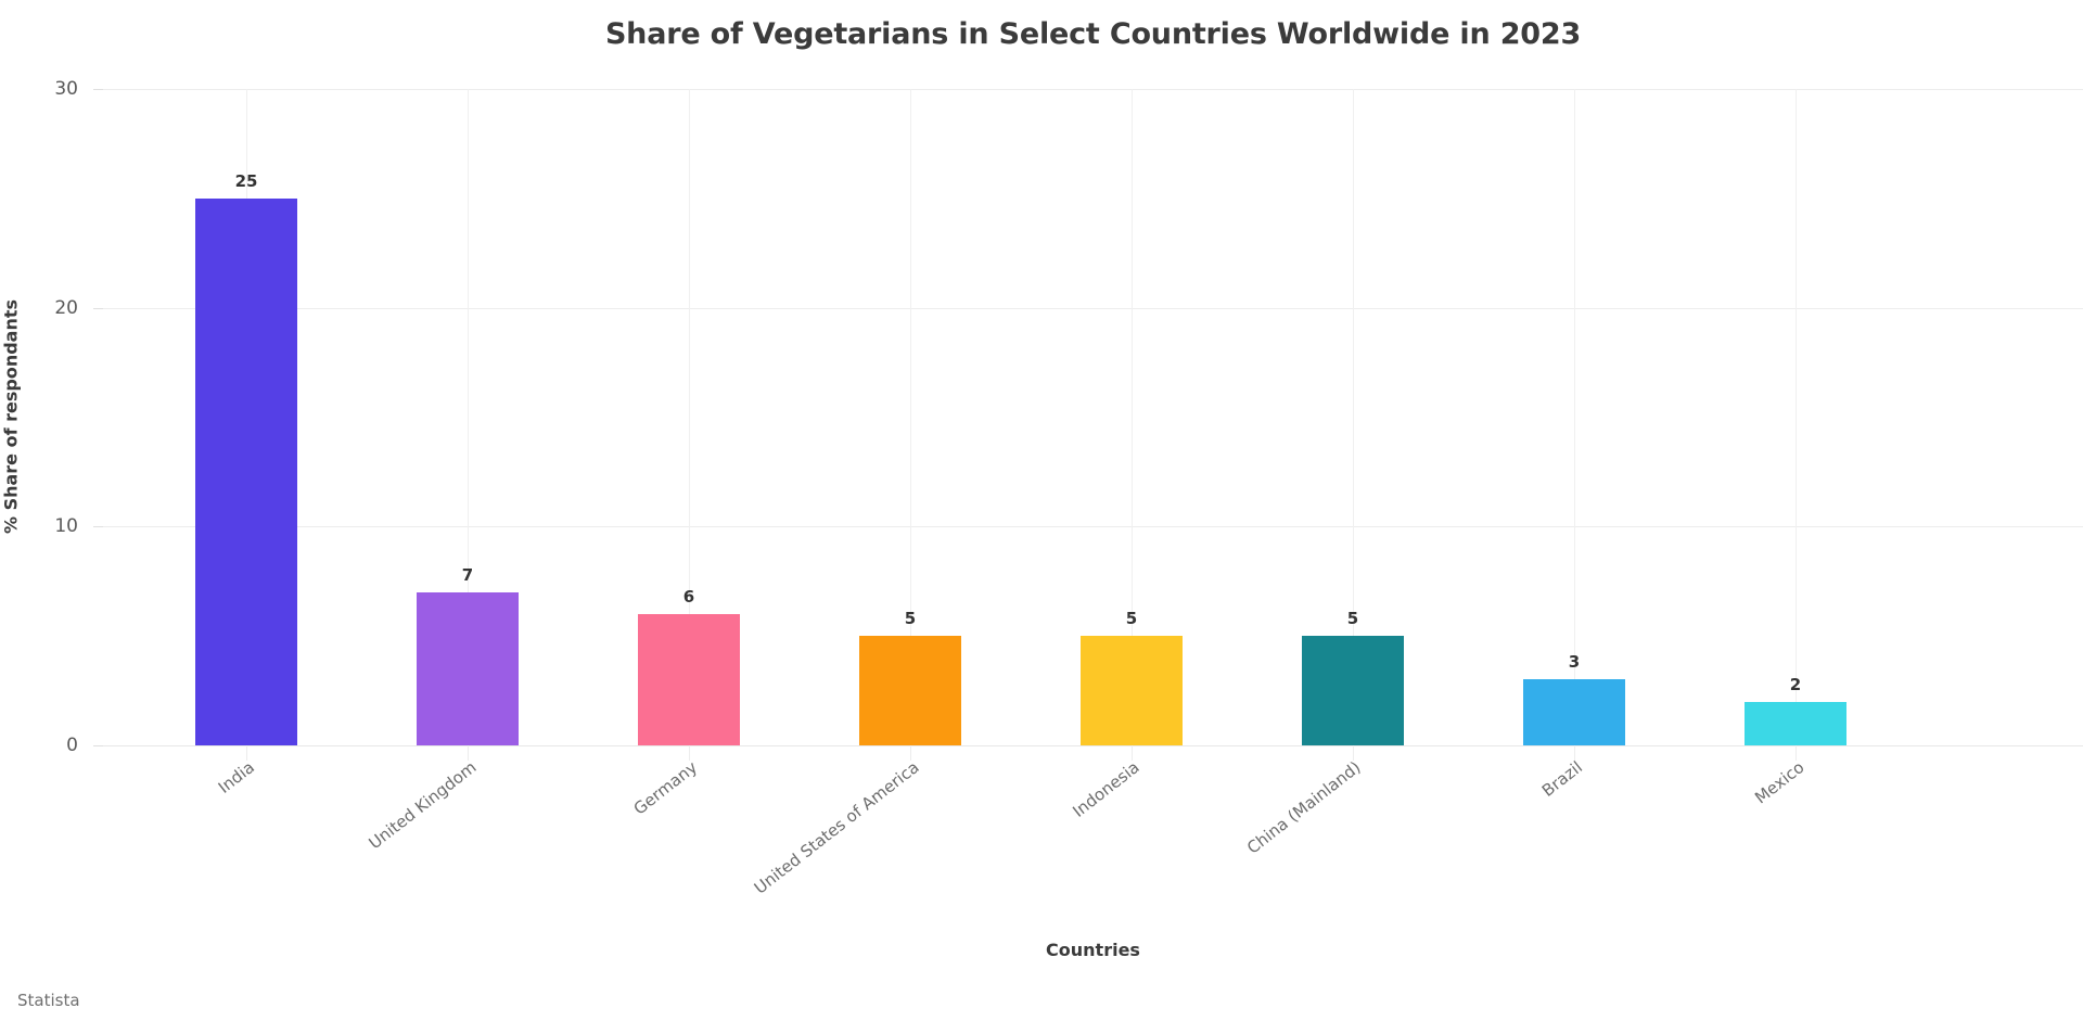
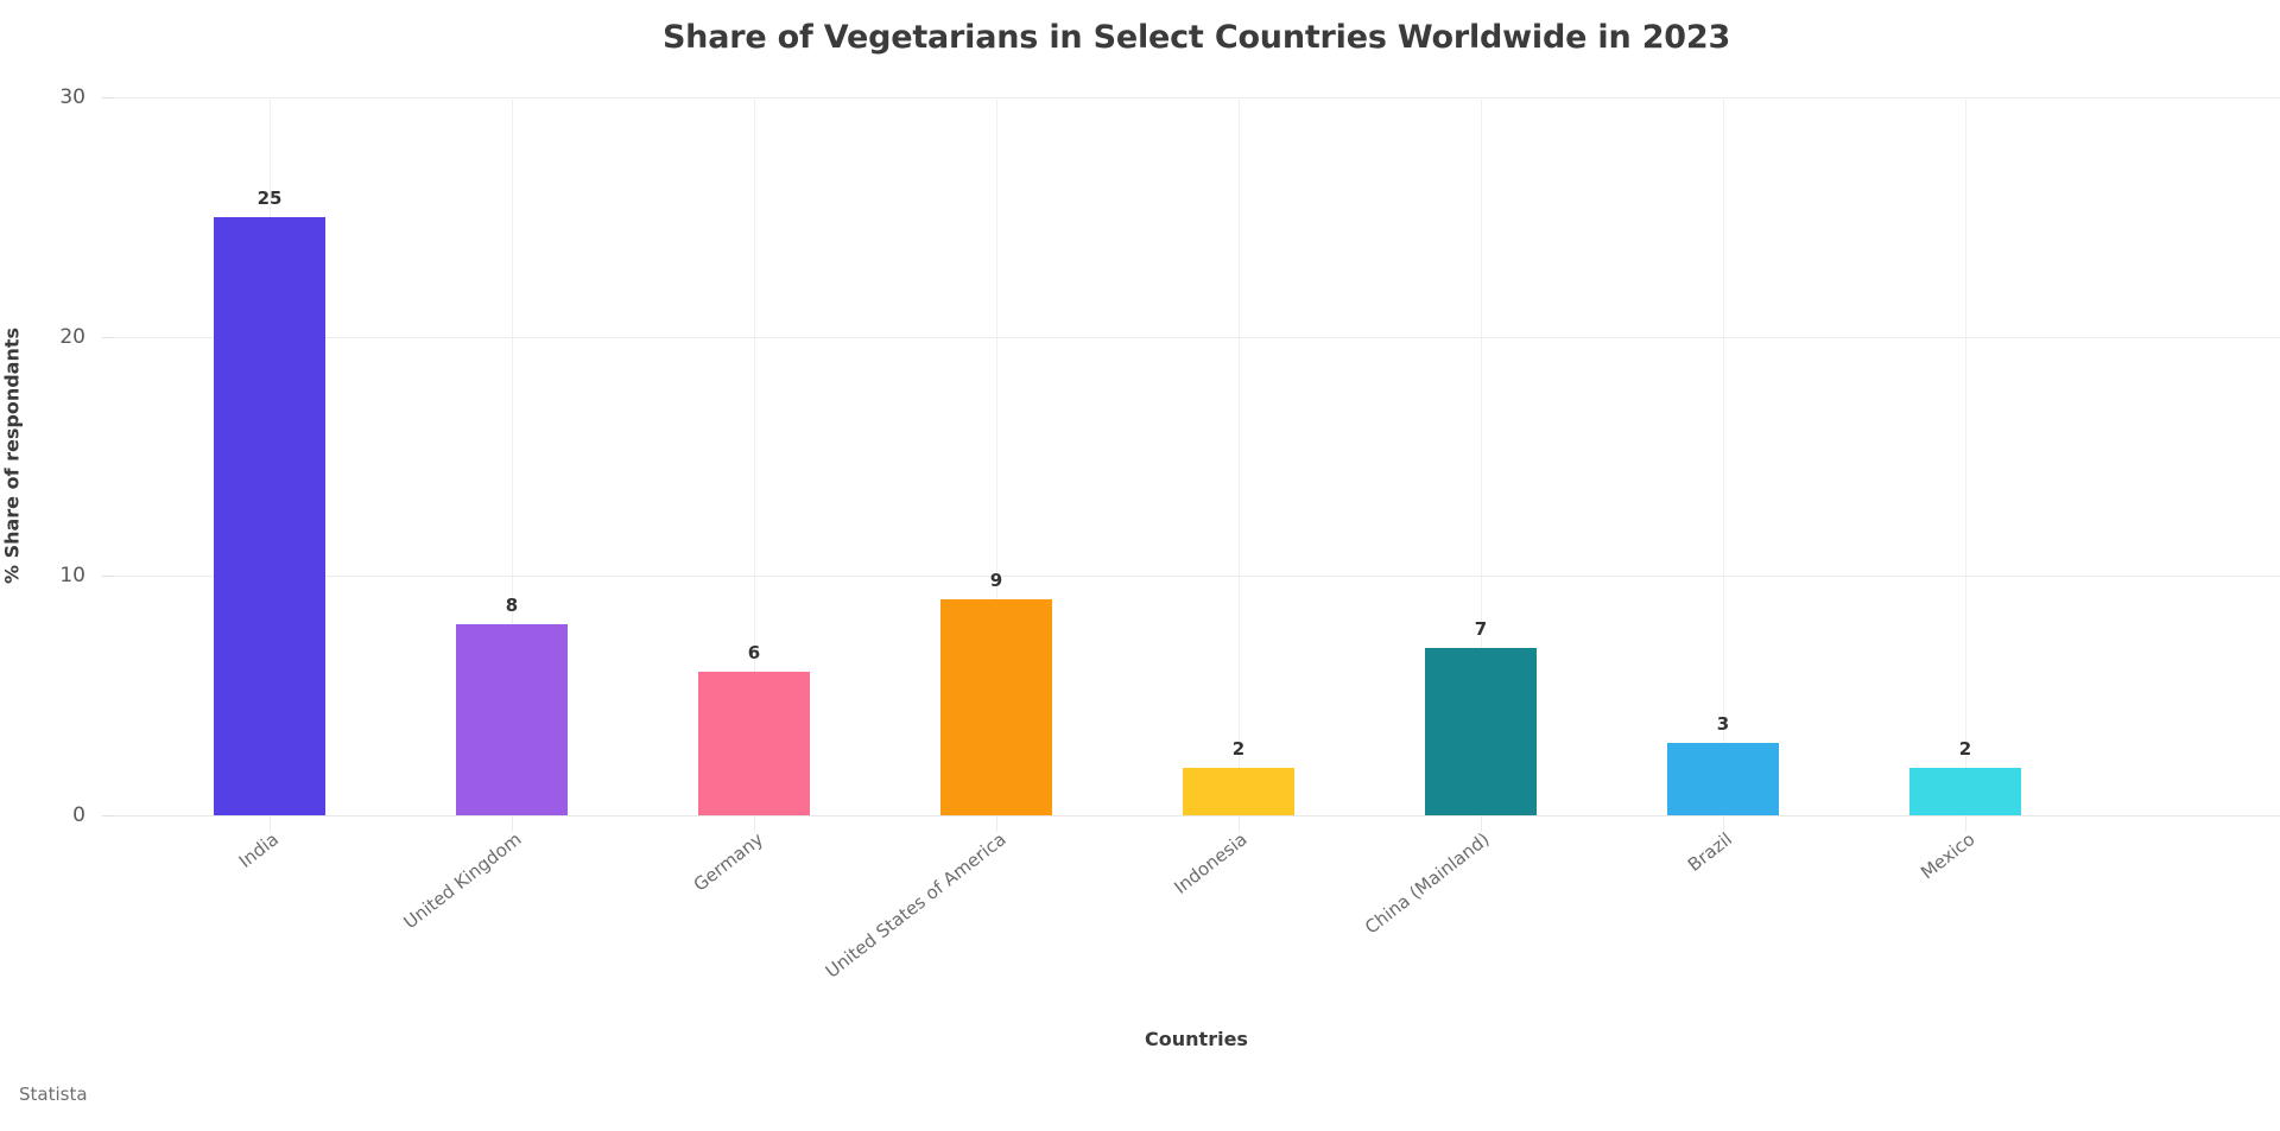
United Kingdom: 7 -> 8
United States of America: 5 -> 9
Indonesia: 5 -> 2
China (Mainland): 5 -> 7
